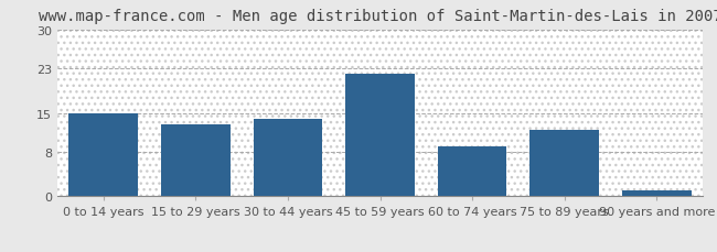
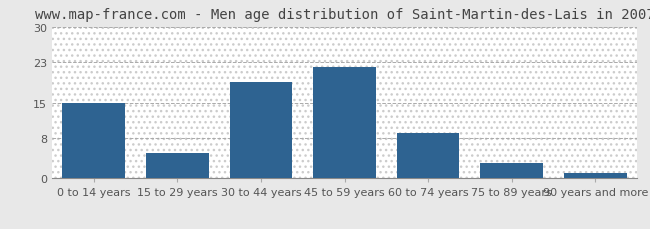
15 to 29 years: 13 -> 5
30 to 44 years: 14 -> 19
75 to 89 years: 12 -> 3
